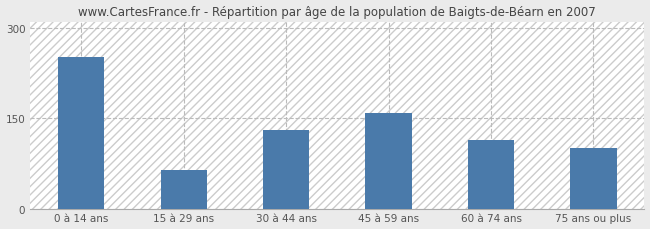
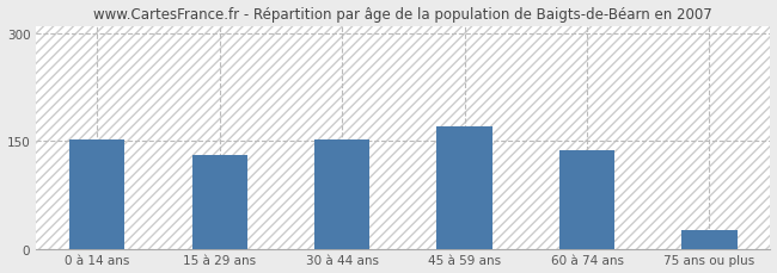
0 à 14 ans: 252 -> 151
15 à 29 ans: 64 -> 130
30 à 44 ans: 130 -> 152
45 à 59 ans: 158 -> 170
60 à 74 ans: 114 -> 137
75 ans ou plus: 100 -> 26
